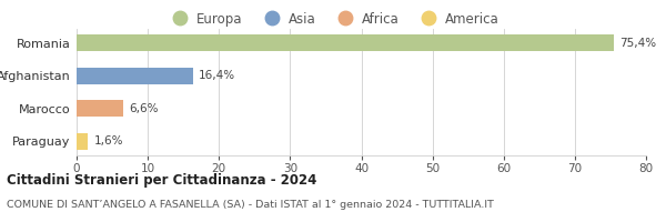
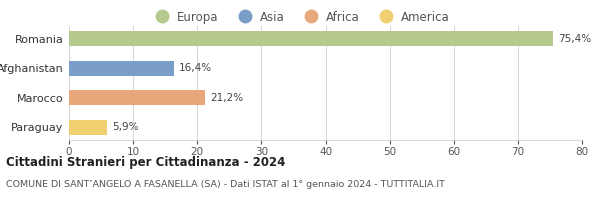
Marocco: 6,6% -> 21,2%
Paraguay: 1,6% -> 5,9%
